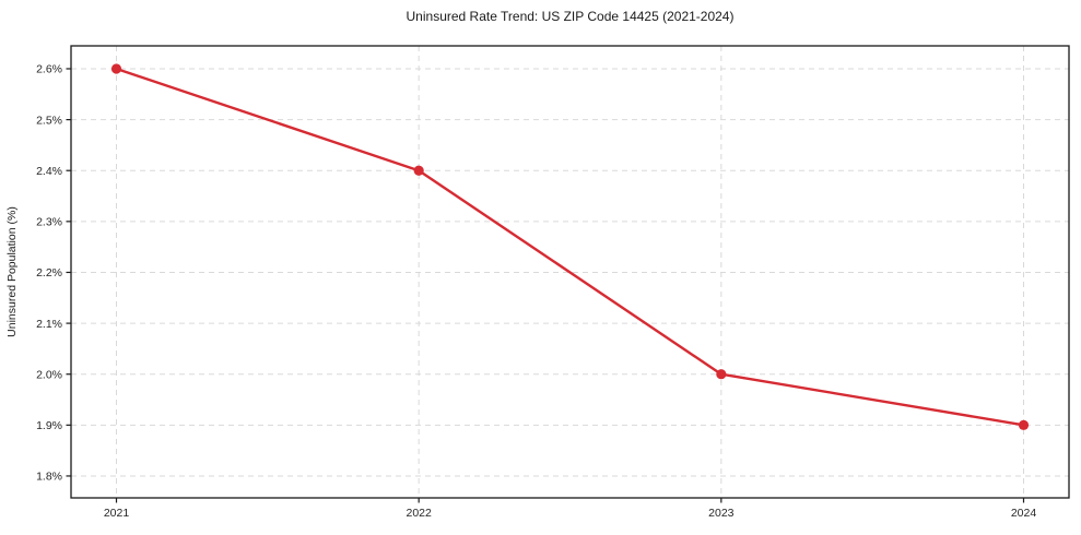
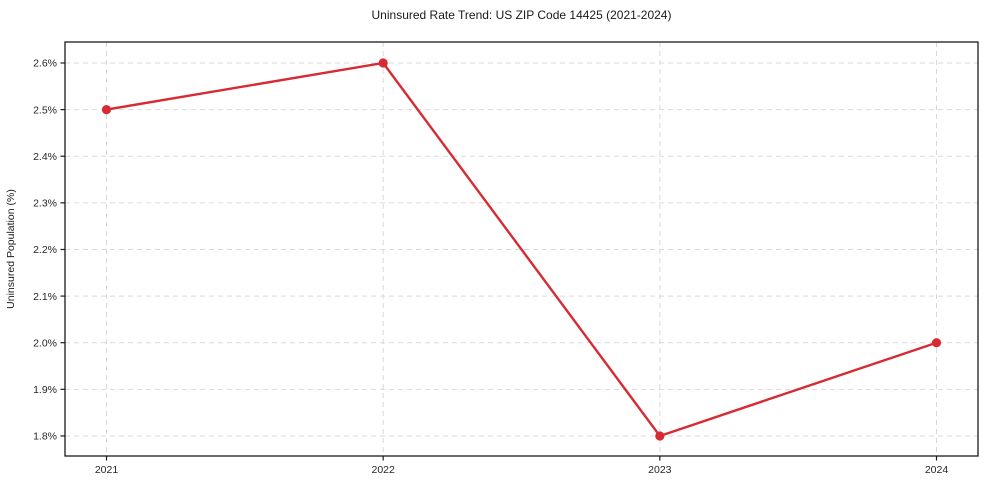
2021: 2.6% -> 2.5%
2022: 2.4% -> 2.6%
2023: 2.0% -> 1.8%
2024: 1.9% -> 2.0%
